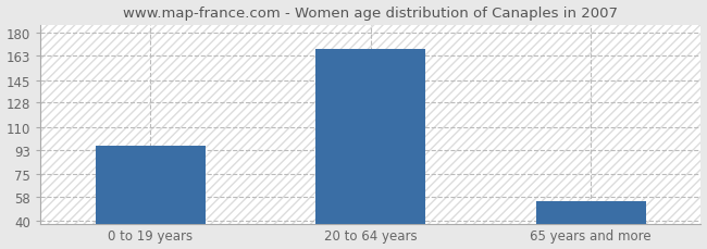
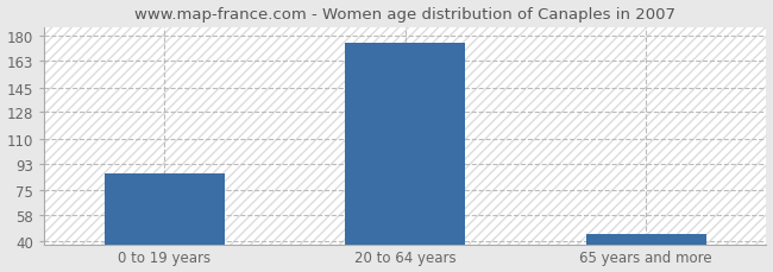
0 to 19 years: 96 -> 86
20 to 64 years: 168 -> 175
65 years and more: 55 -> 45
